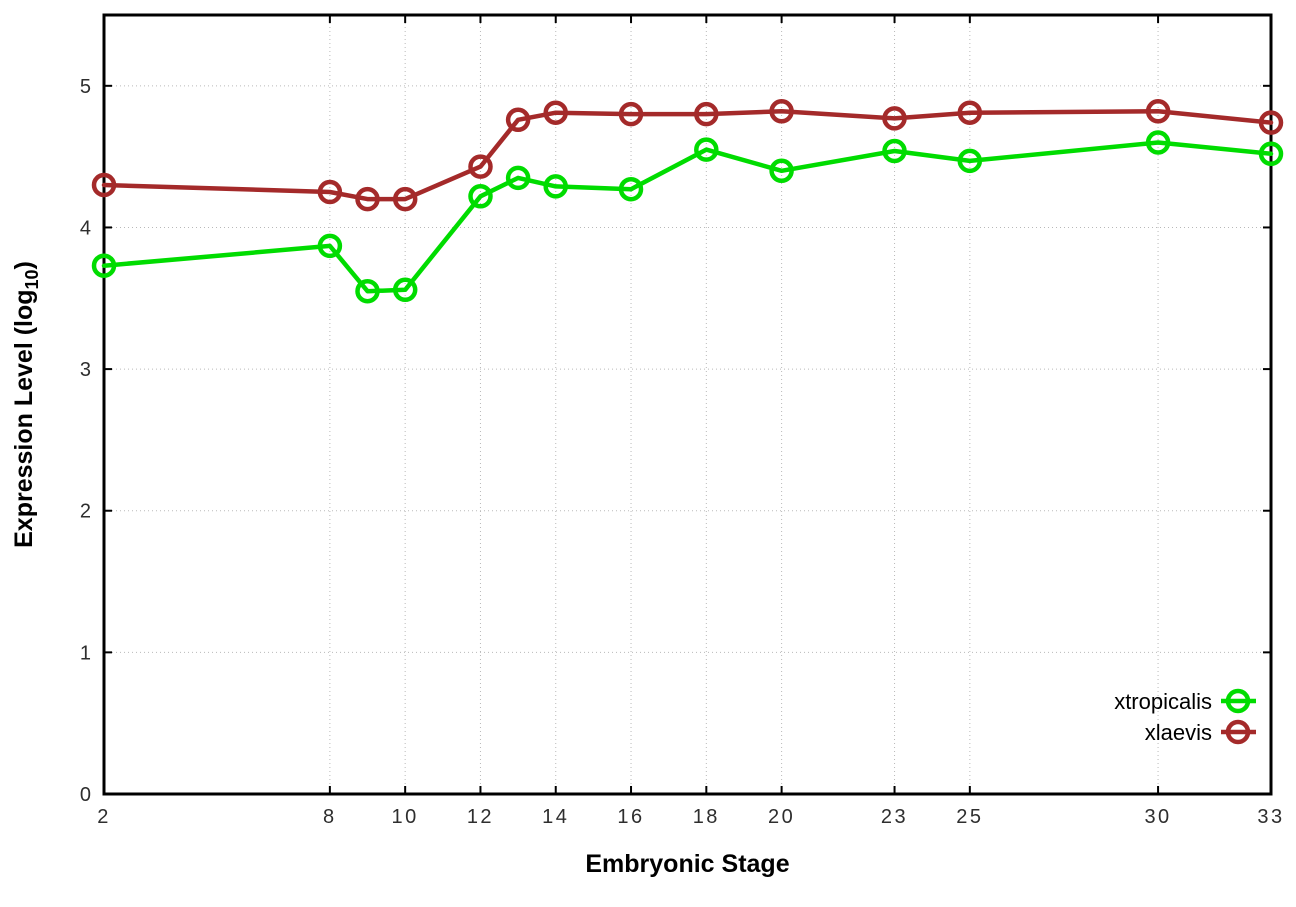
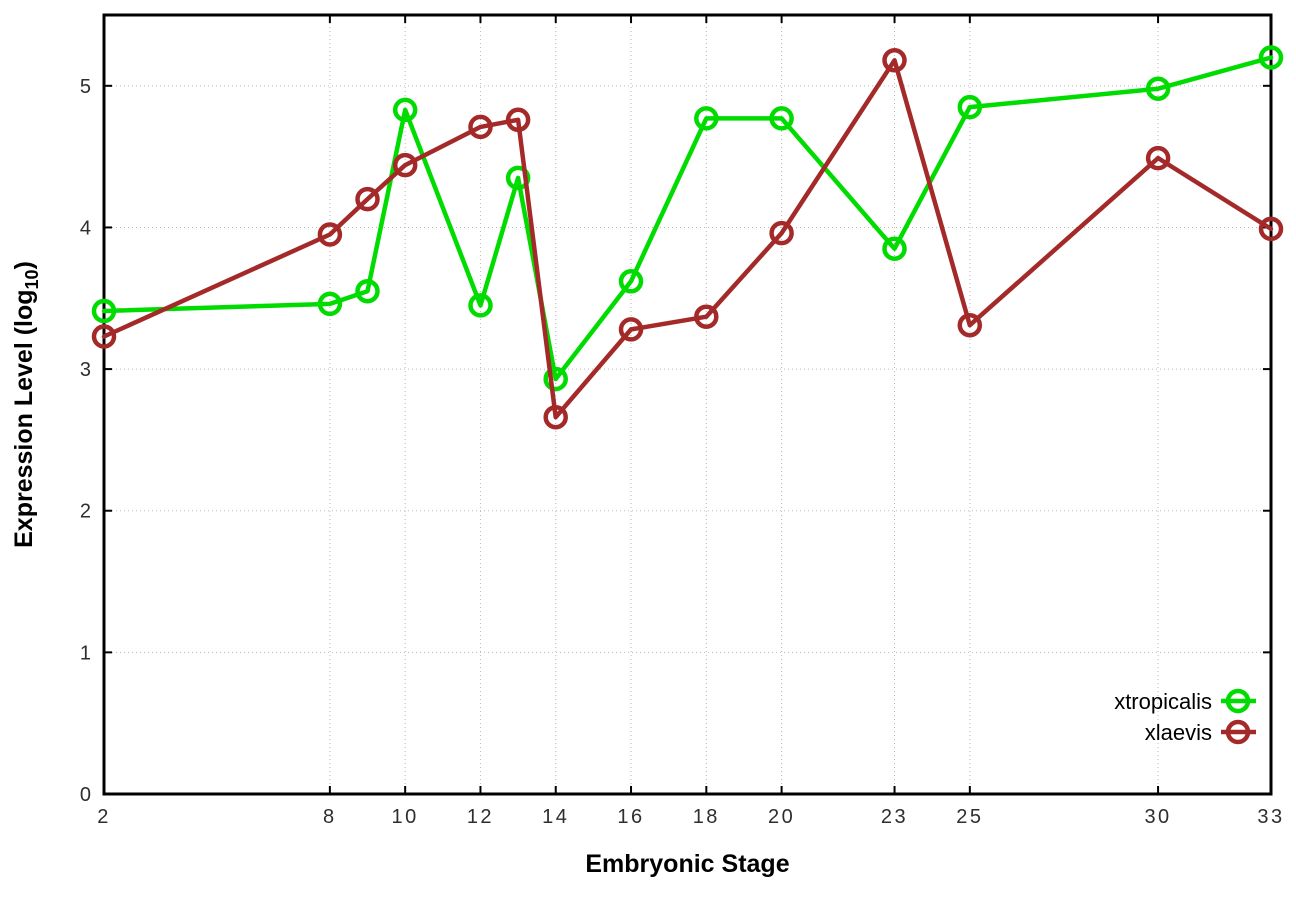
xtropicalis/2: 3.73 -> 3.41
xlaevis/2: 4.30 -> 3.23
xtropicalis/8: 3.87 -> 3.46
xlaevis/8: 4.25 -> 3.95
xtropicalis/10: 3.56 -> 4.83
xlaevis/10: 4.20 -> 4.44
xtropicalis/12: 4.22 -> 3.45
xlaevis/12: 4.43 -> 4.71
xtropicalis/14: 4.29 -> 2.93
xlaevis/14: 4.81 -> 2.66
xtropicalis/16: 4.27 -> 3.62
xlaevis/16: 4.80 -> 3.28
xtropicalis/18: 4.55 -> 4.77
xlaevis/18: 4.80 -> 3.37
xtropicalis/20: 4.40 -> 4.77
xlaevis/20: 4.82 -> 3.96
xtropicalis/23: 4.54 -> 3.85
xlaevis/23: 4.77 -> 5.18
xtropicalis/25: 4.47 -> 4.85
xlaevis/25: 4.81 -> 3.31
xtropicalis/30: 4.60 -> 4.98
xlaevis/30: 4.82 -> 4.49
xtropicalis/33: 4.52 -> 5.20
xlaevis/33: 4.74 -> 3.99
